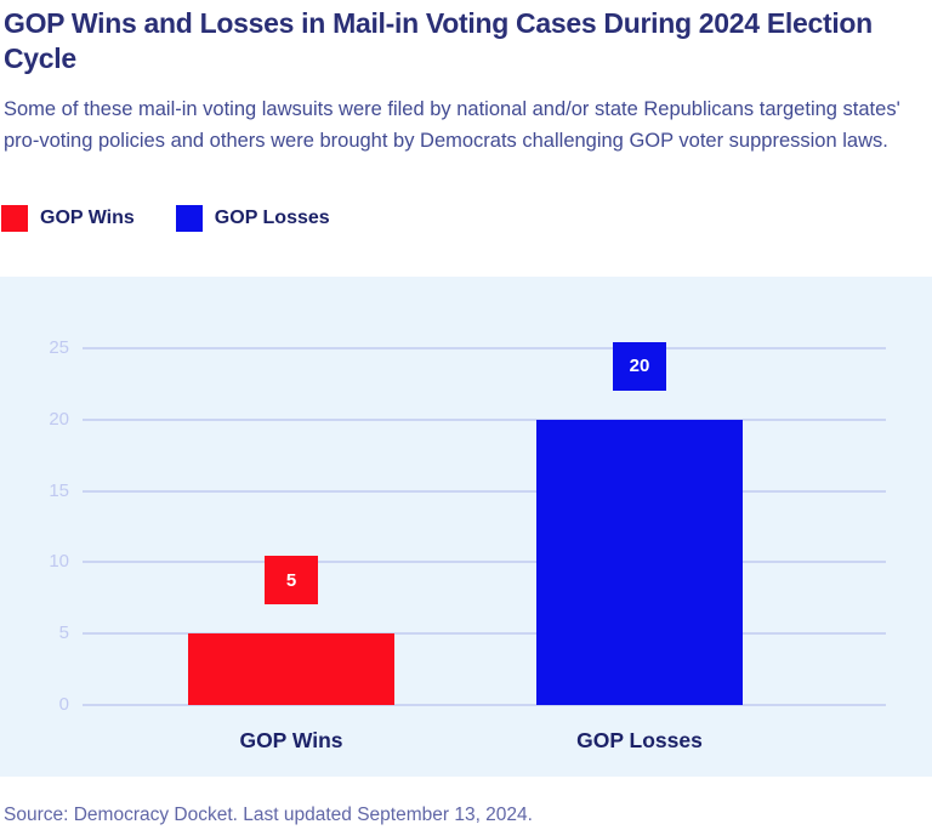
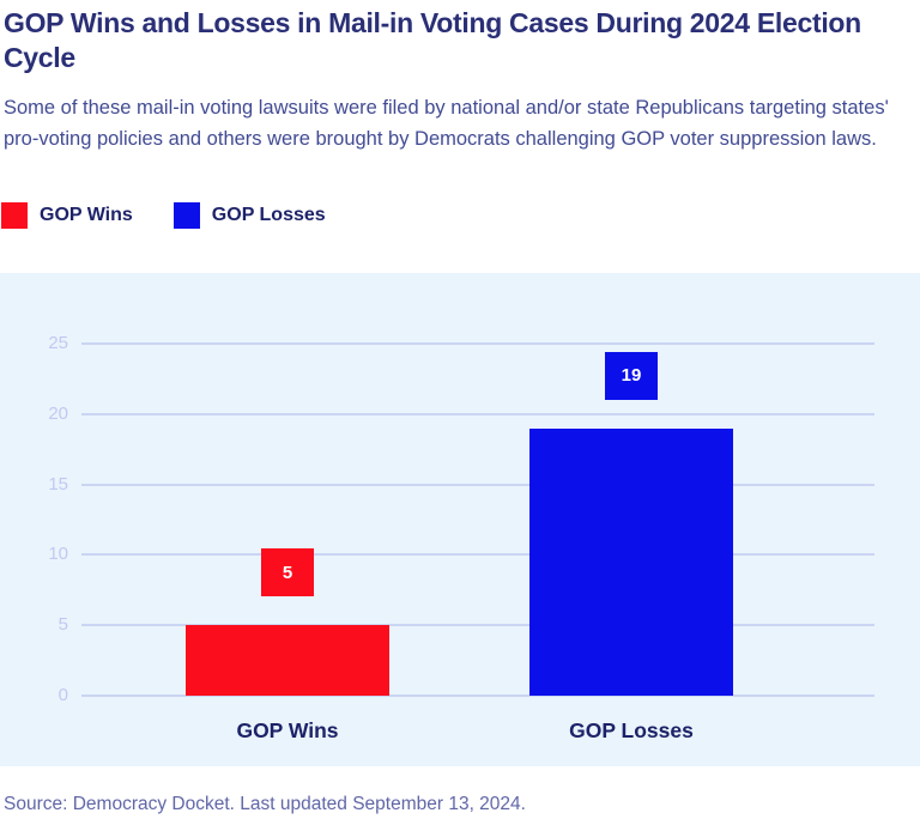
GOP Losses: 20 -> 19
